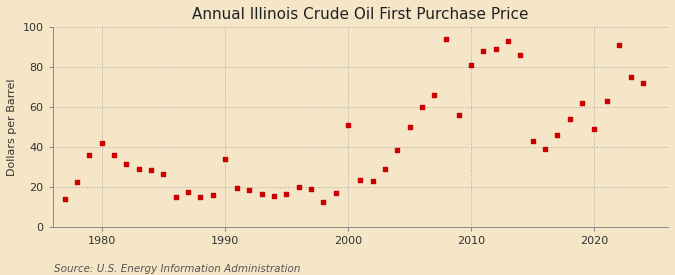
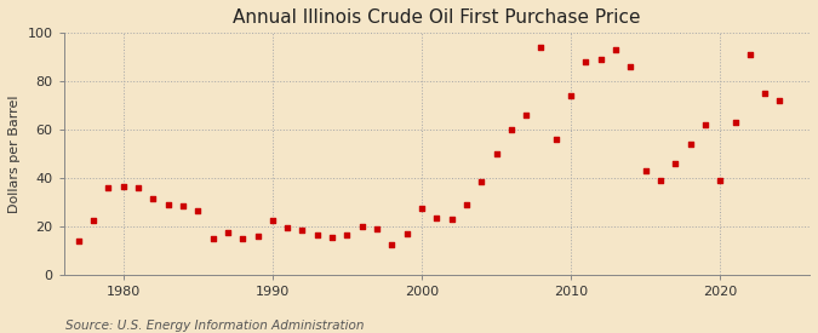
1980: 42 -> 36
1990: 34 -> 22
2000: 51 -> 28
2010: 81 -> 74
2020: 49 -> 39
